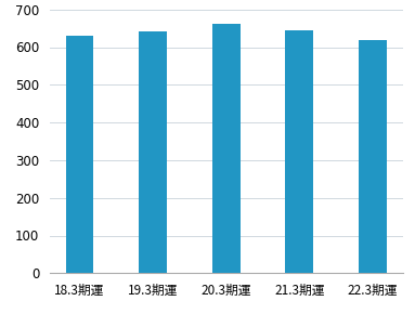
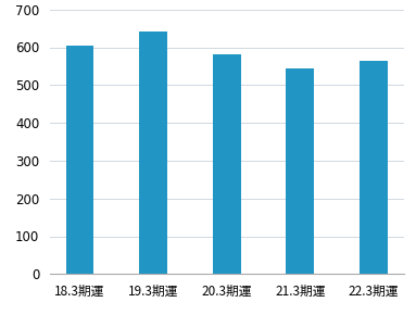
18.3期運: 630 -> 605
20.3期運: 662 -> 580
21.3期運: 644 -> 545
22.3期運: 618 -> 565
